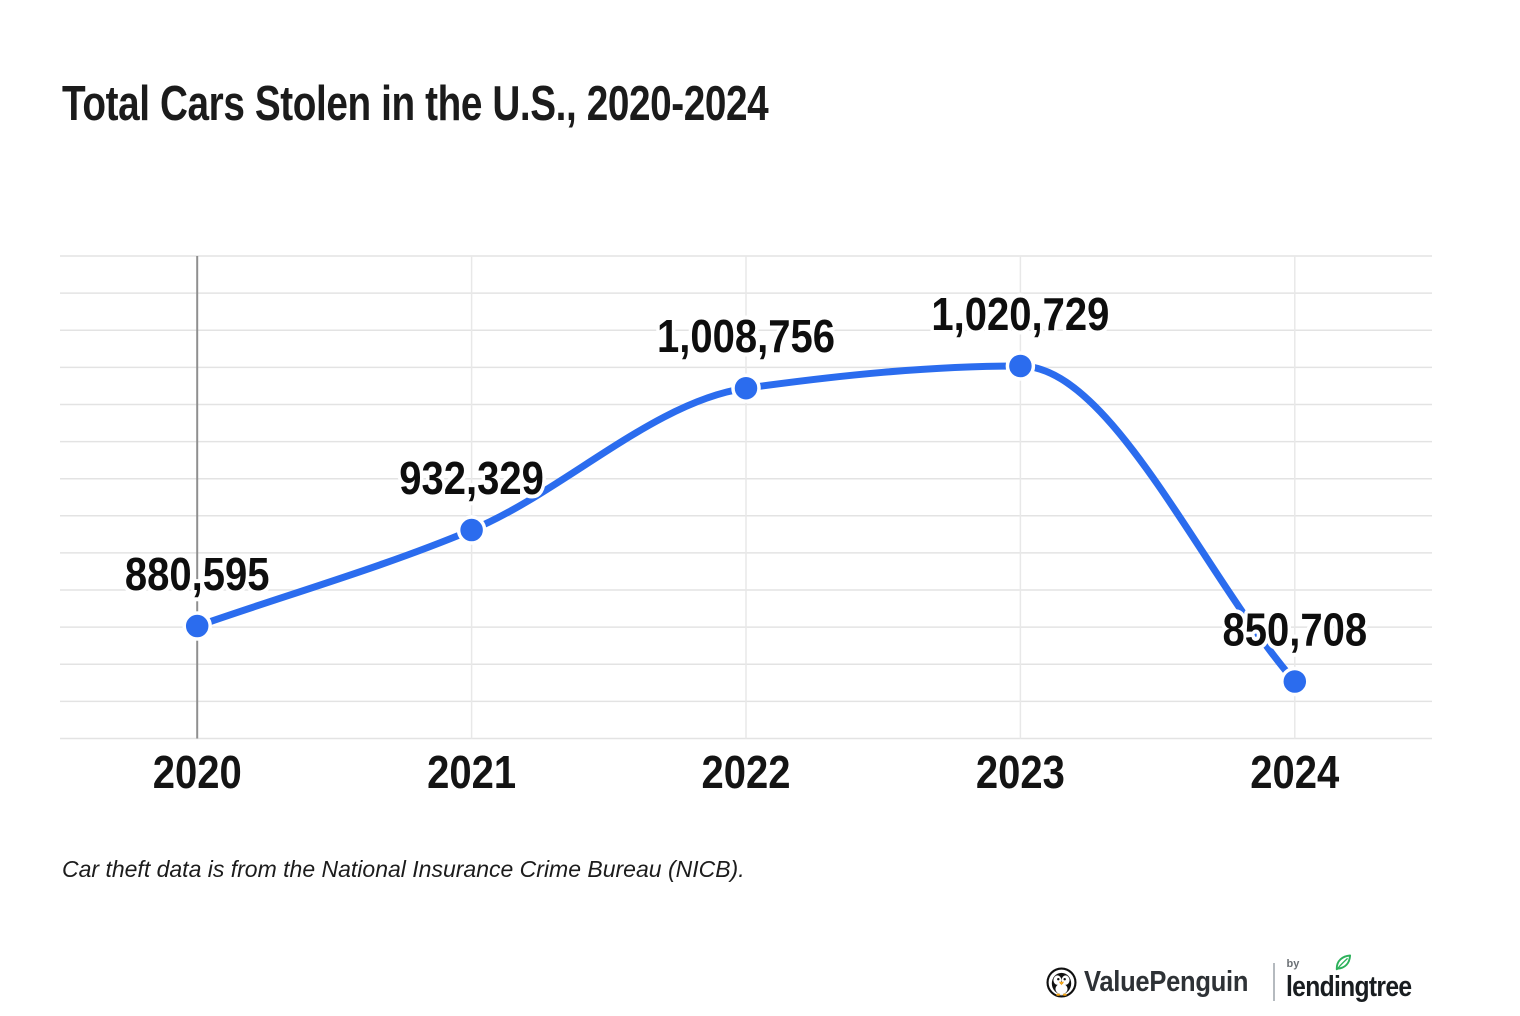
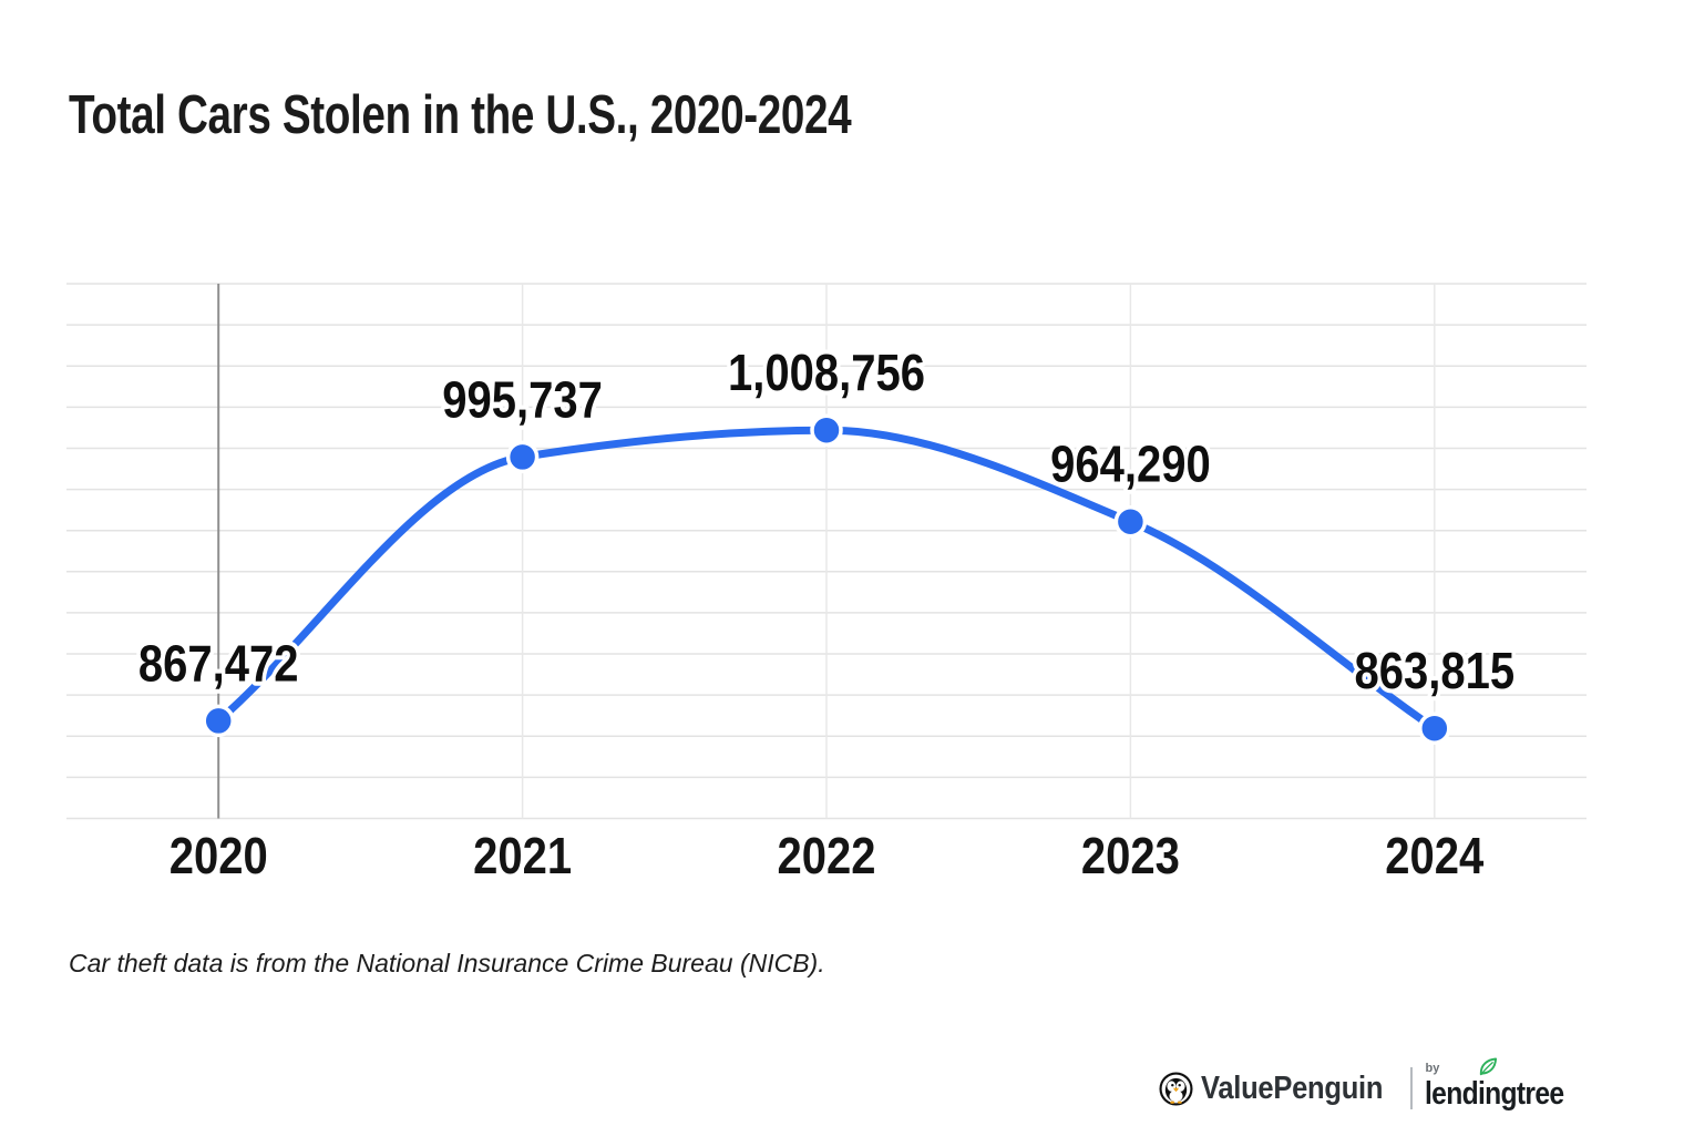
2020: 880,595 -> 867,472
2021: 932,329 -> 995,737
2023: 1,020,729 -> 964,290
2024: 850,708 -> 863,815
